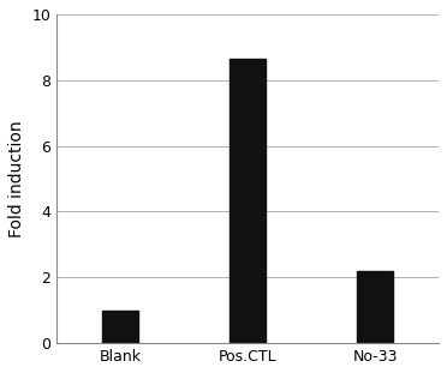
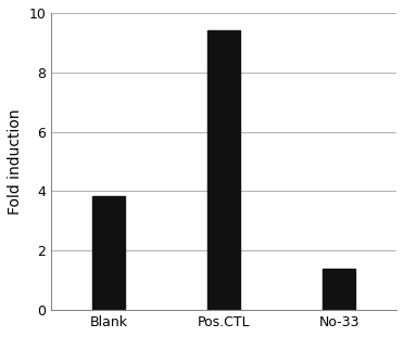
Blank: 1.00 -> 3.85
Pos.CTL: 8.65 -> 9.40
No-33: 2.20 -> 1.40
